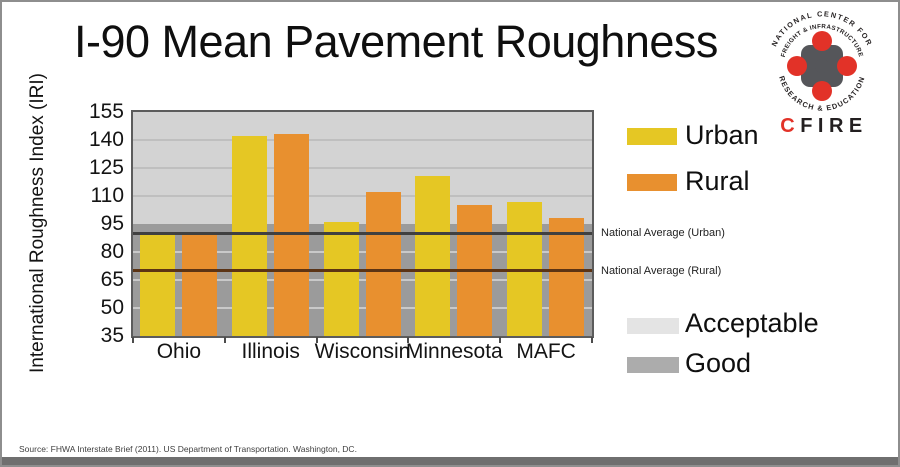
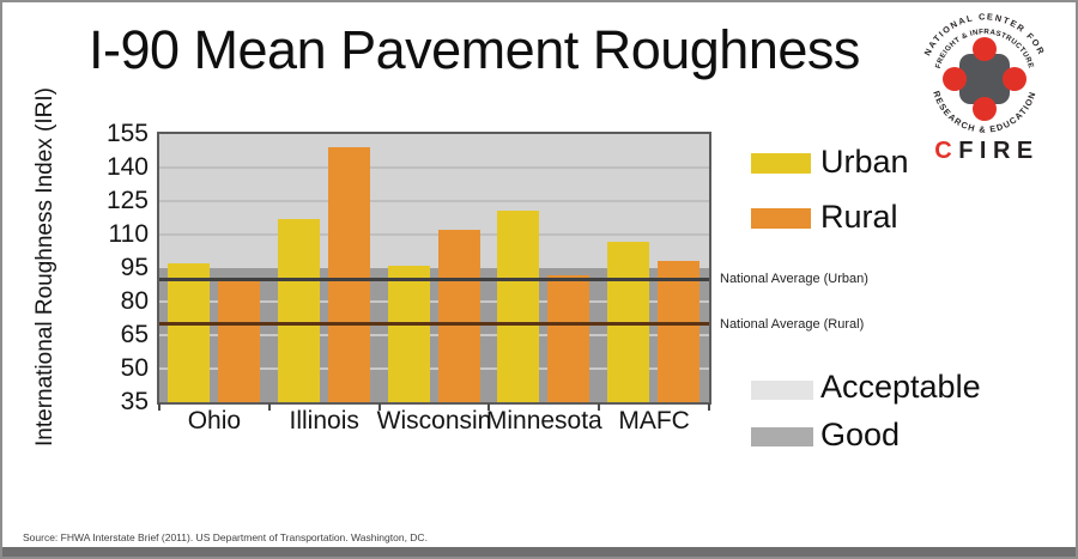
Urban/Ohio: 89 -> 97
Urban/Illinois: 142 -> 117
Rural/Illinois: 143 -> 149
Rural/Minnesota: 105 -> 92
